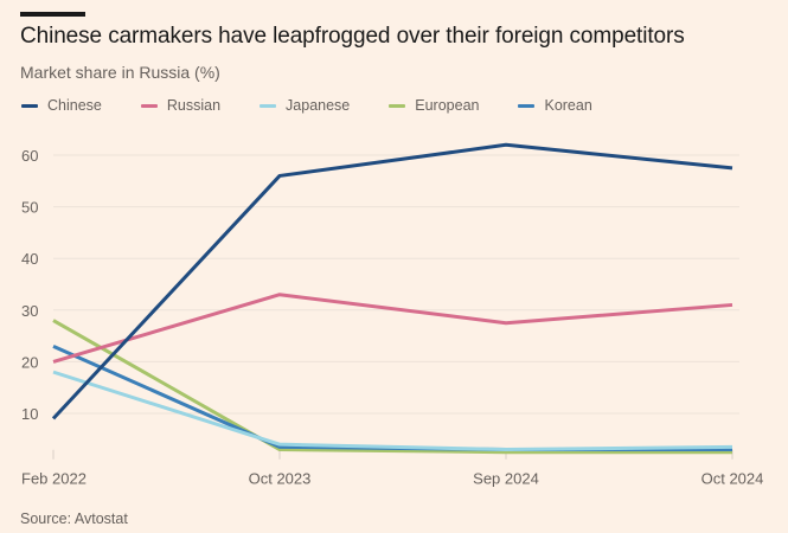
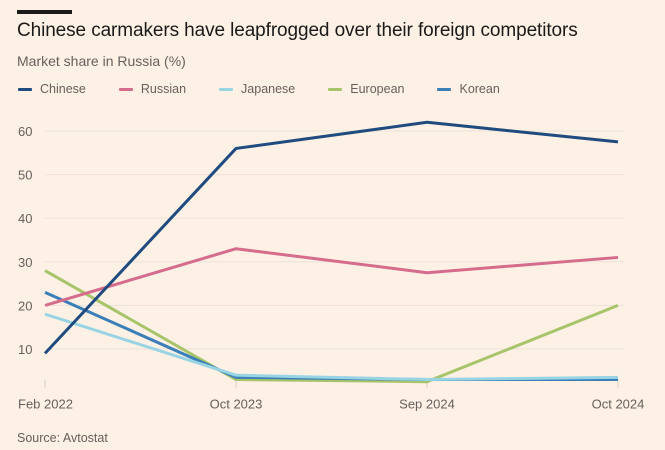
European/Oct 2024: 2 -> 20
